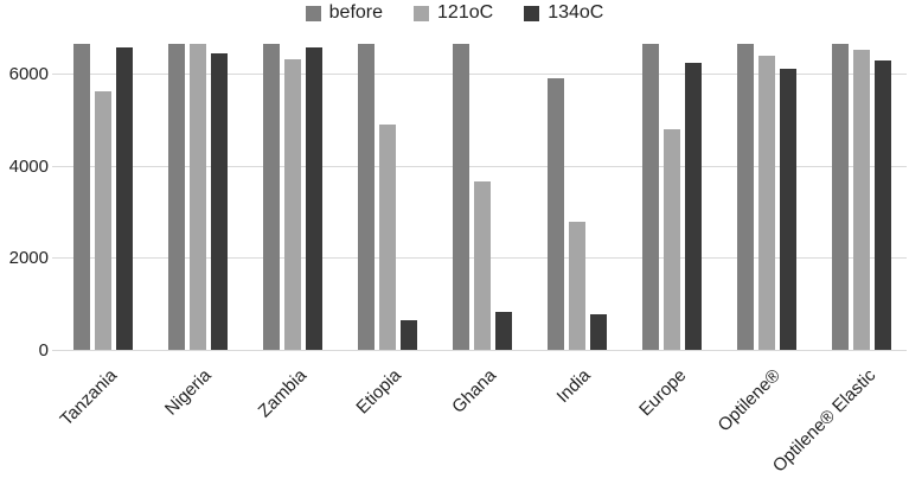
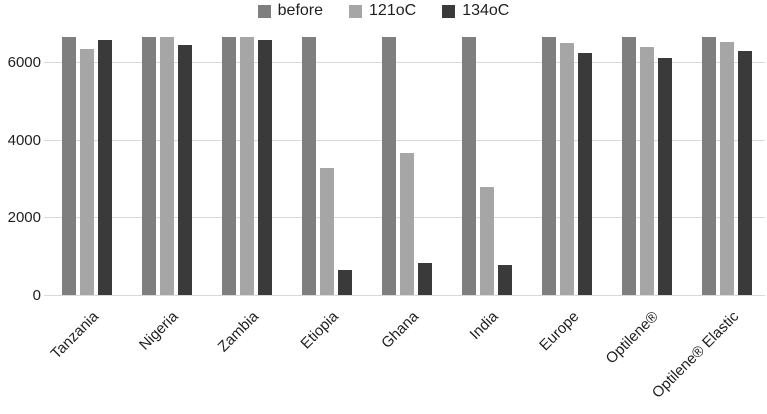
121oC/Tanzania: 5600 -> 6300
121oC/Zambia: 6300 -> 6600
121oC/Etiopia: 4900 -> 3300
before/India: 5900 -> 6600
121oC/Europe: 4800 -> 6500
